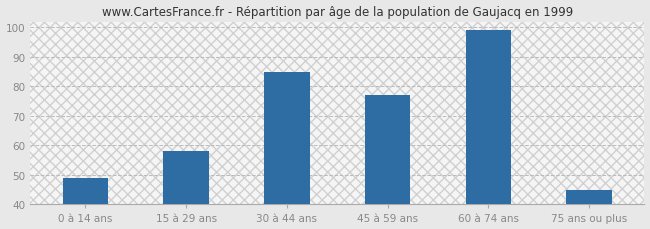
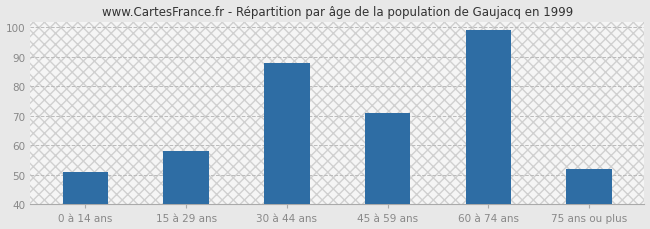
0 à 14 ans: 49 -> 51
30 à 44 ans: 85 -> 88
45 à 59 ans: 77 -> 71
75 ans ou plus: 45 -> 52
